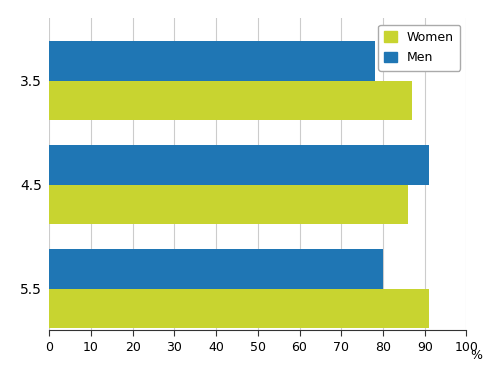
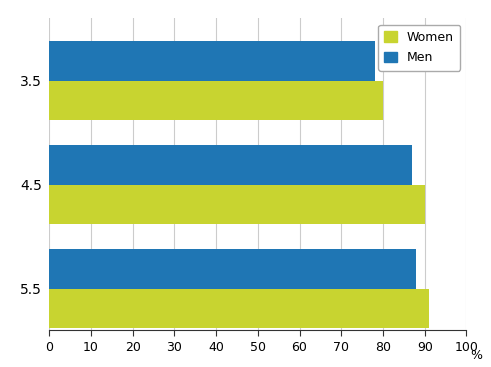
Women/3.5: 87 -> 80
Men/4.5: 91 -> 87
Women/4.5: 86 -> 90
Men/5.5: 80 -> 88
